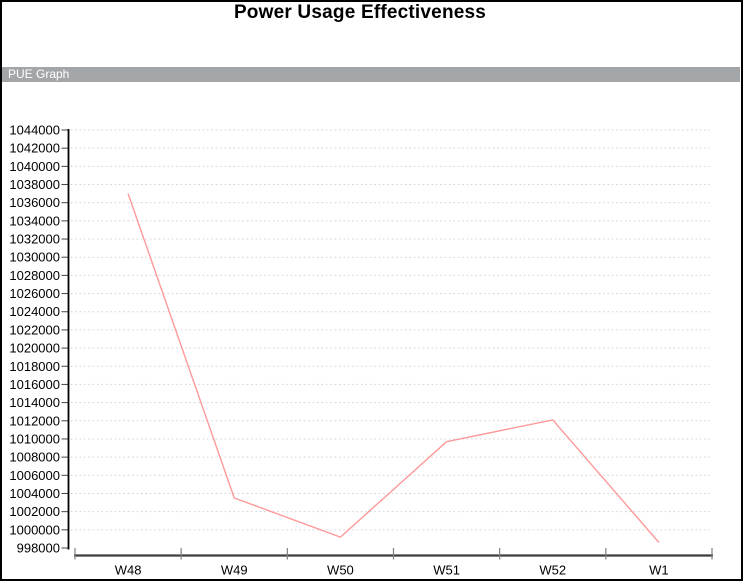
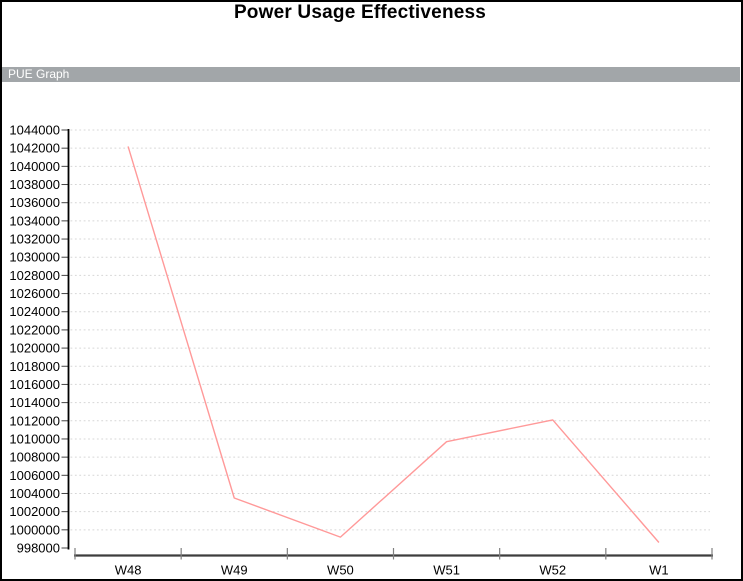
W48: 1037000 -> 1042000
